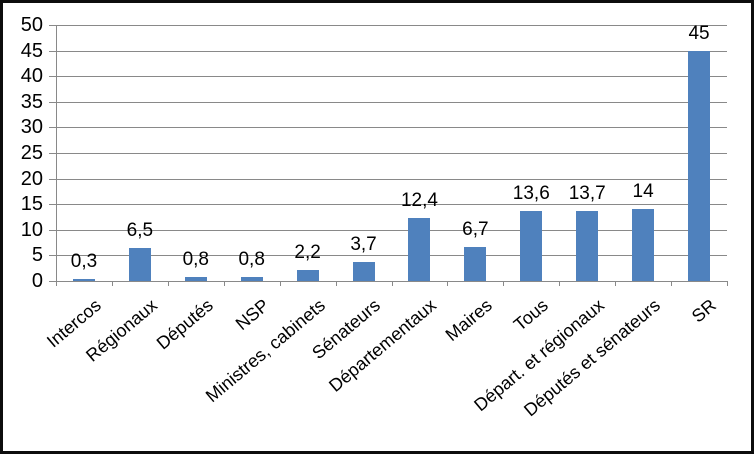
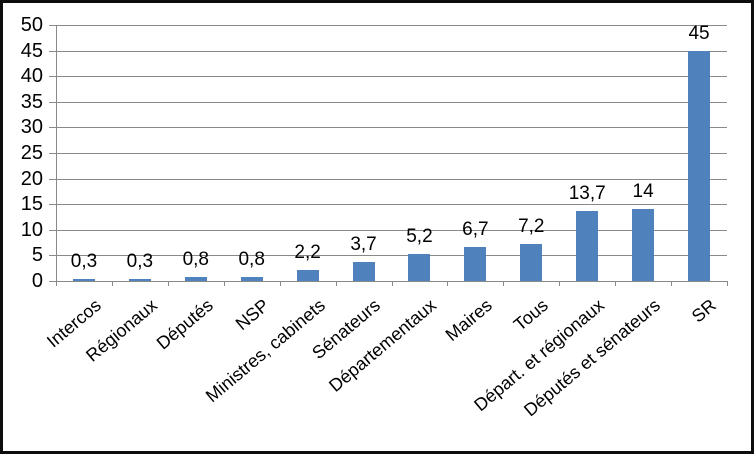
Régionaux: 6,5 -> 0,3
Départementaux: 12,4 -> 5,2
Tous: 13,6 -> 7,2
